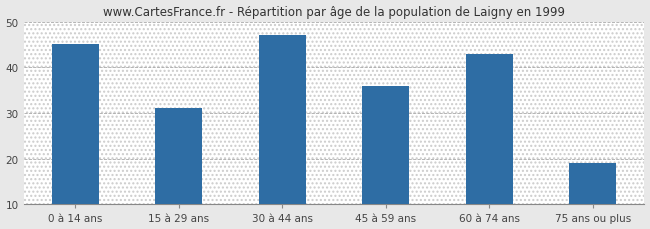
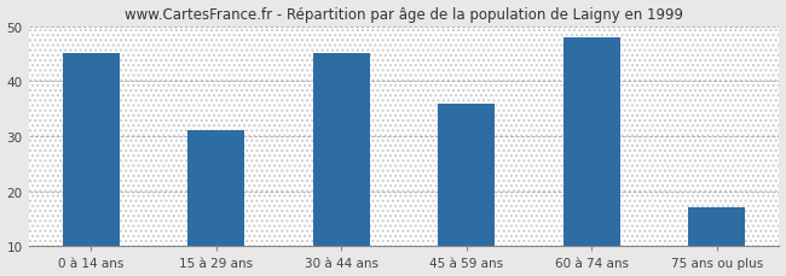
30 à 44 ans: 47 -> 45
60 à 74 ans: 43 -> 48
75 ans ou plus: 19 -> 17
